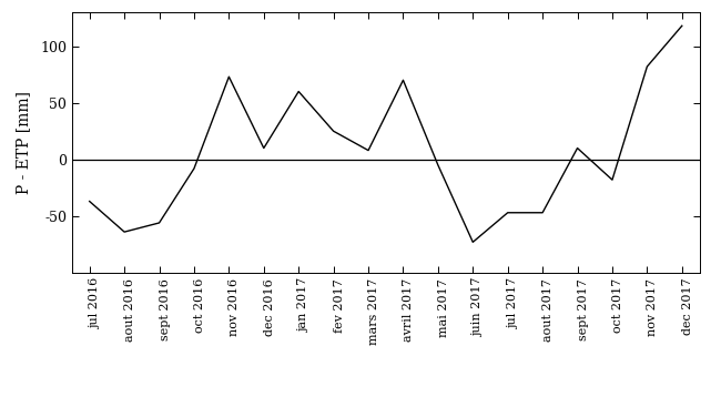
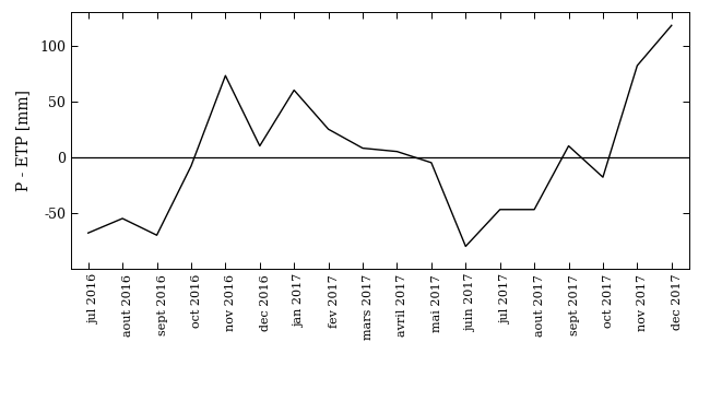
jul 2016: -37 -> -68
aout 2016: -64 -> -55
sept 2016: -56 -> -70
avril 2017: 70 -> 5
juin 2017: -73 -> -80
